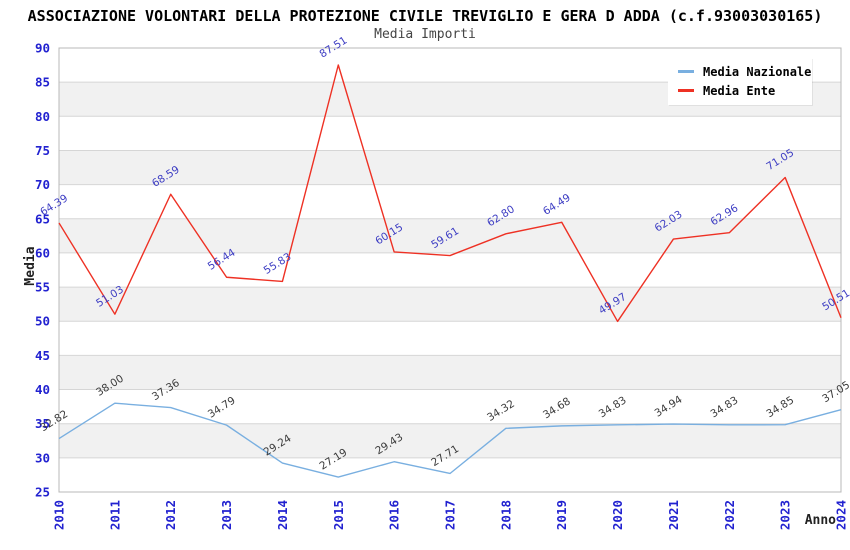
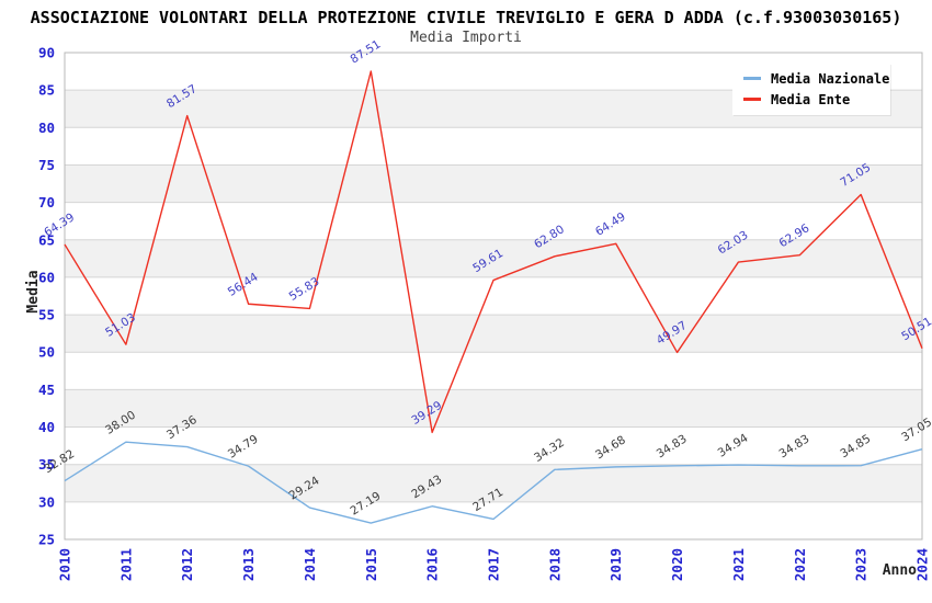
Media Ente/2012: 68.59 -> 81.57
Media Ente/2016: 60.15 -> 39.29
